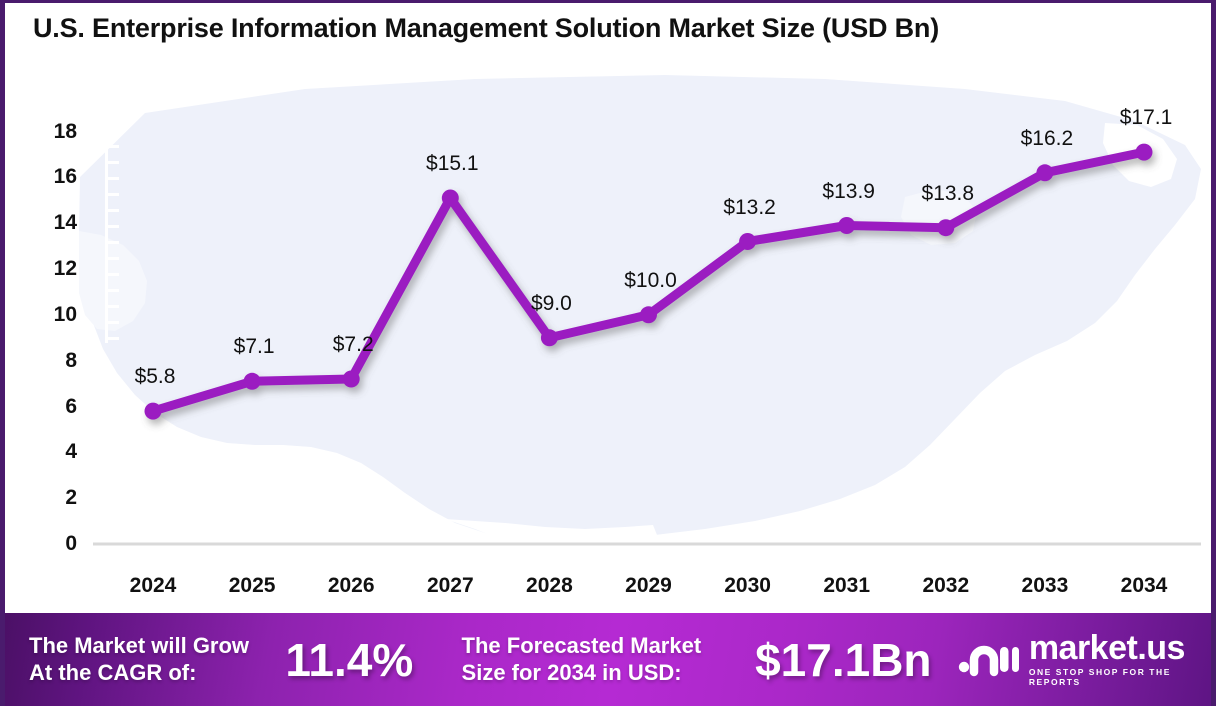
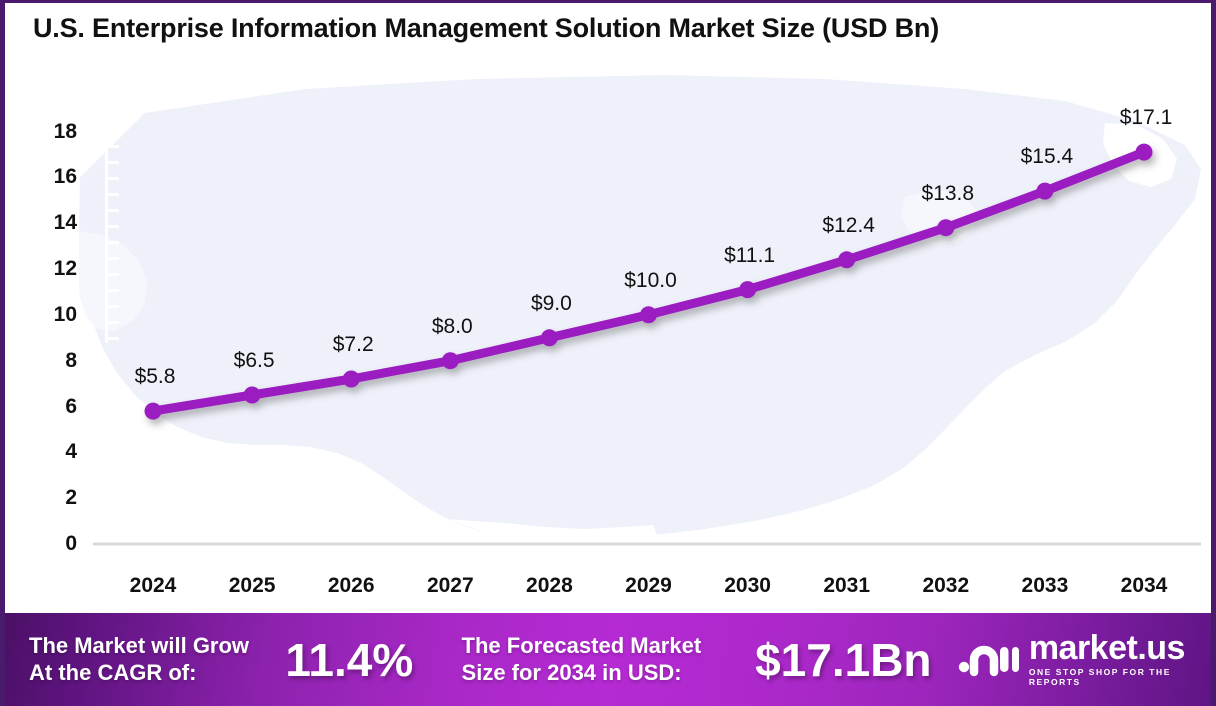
2025: $7.1 -> $6.5
2027: $15.1 -> $8.0
2030: $13.2 -> $11.1
2031: $13.9 -> $12.4
2033: $16.2 -> $15.4
